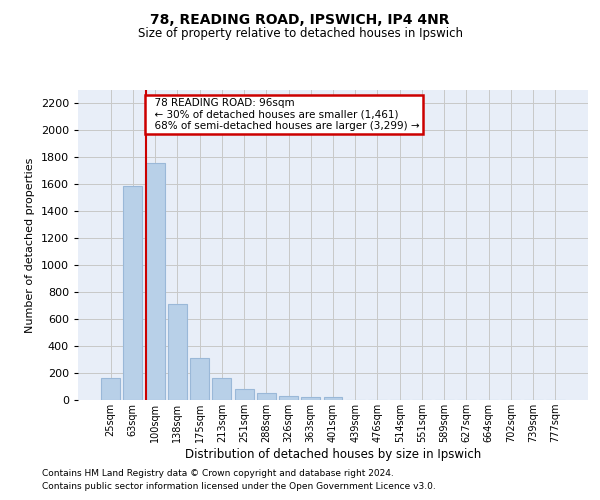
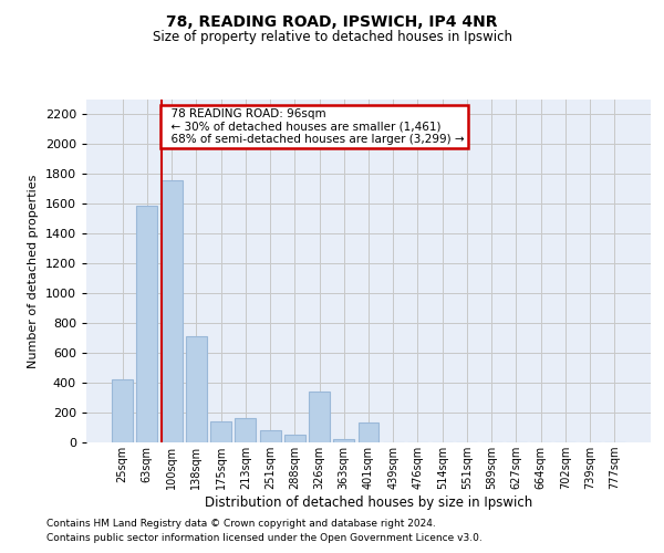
25sqm: 160 -> 420
175sqm: 320 -> 140
326sqm: 30 -> 340
401sqm: 20 -> 130
